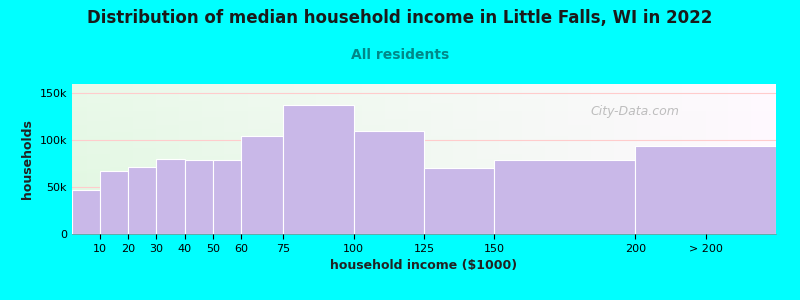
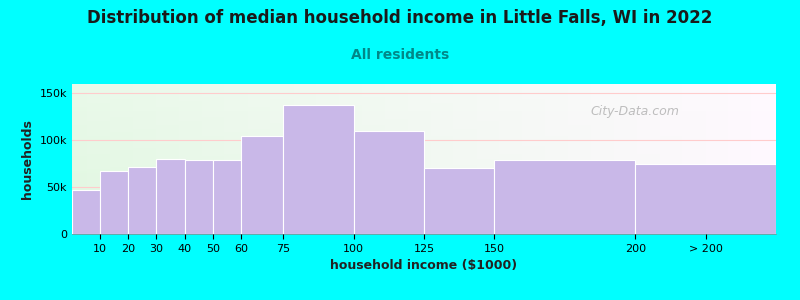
> 200: 94k -> 75k
